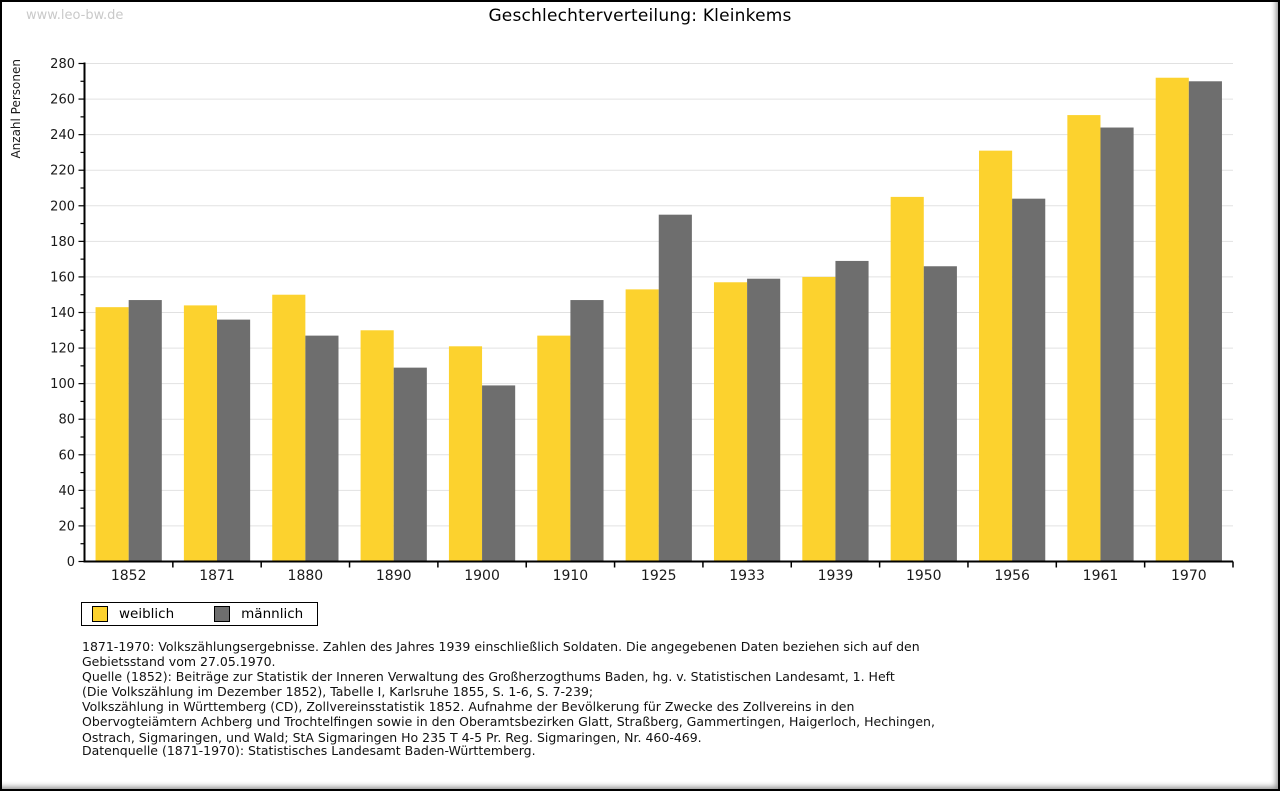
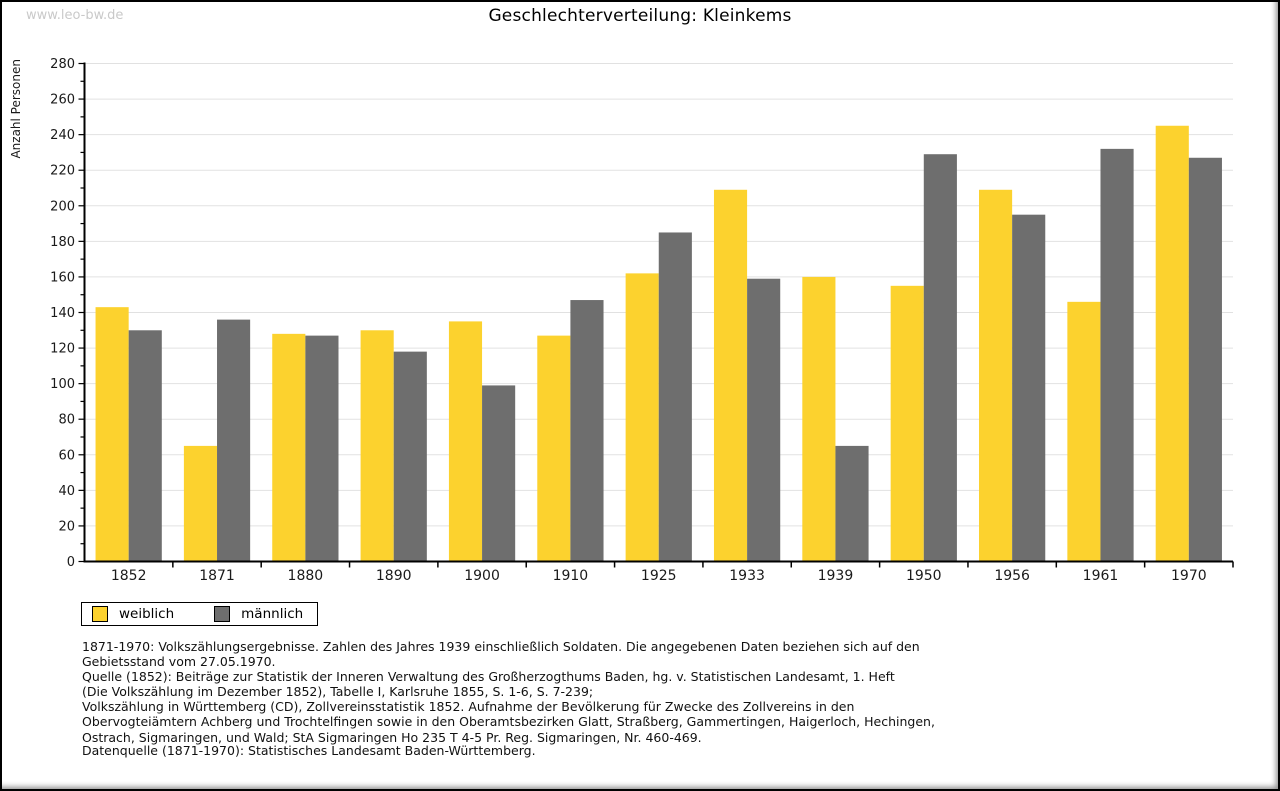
männlich/1852: 147 -> 130
weiblich/1871: 144 -> 65
weiblich/1880: 150 -> 128
männlich/1890: 109 -> 118
weiblich/1900: 121 -> 135
weiblich/1925: 153 -> 162
männlich/1925: 195 -> 185
weiblich/1933: 157 -> 209
männlich/1939: 169 -> 65
weiblich/1950: 205 -> 155
männlich/1950: 166 -> 229
weiblich/1956: 231 -> 209
männlich/1956: 204 -> 195
weiblich/1961: 251 -> 146
männlich/1961: 244 -> 232
weiblich/1970: 272 -> 245
männlich/1970: 270 -> 227
